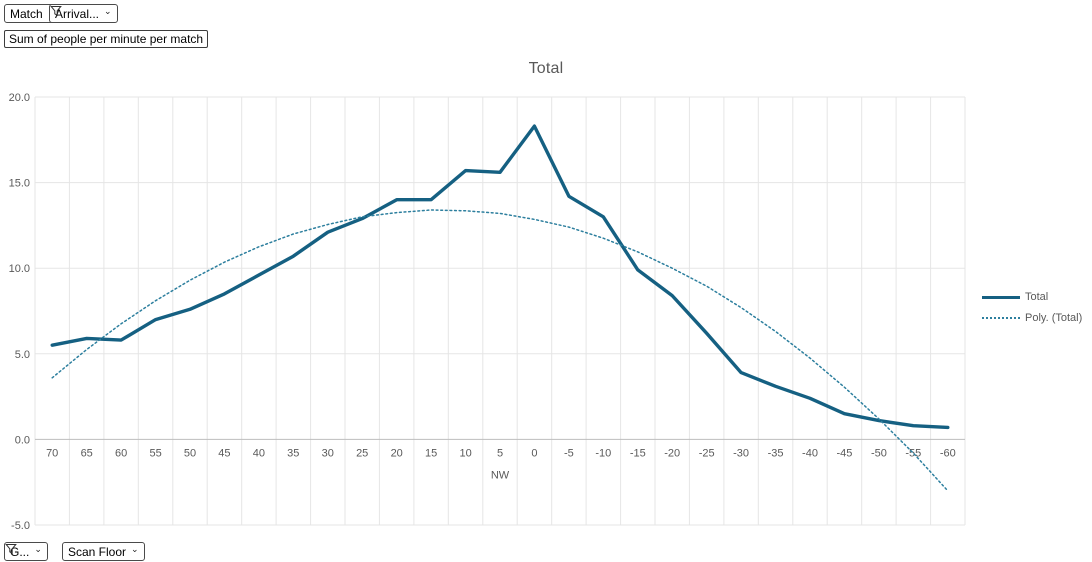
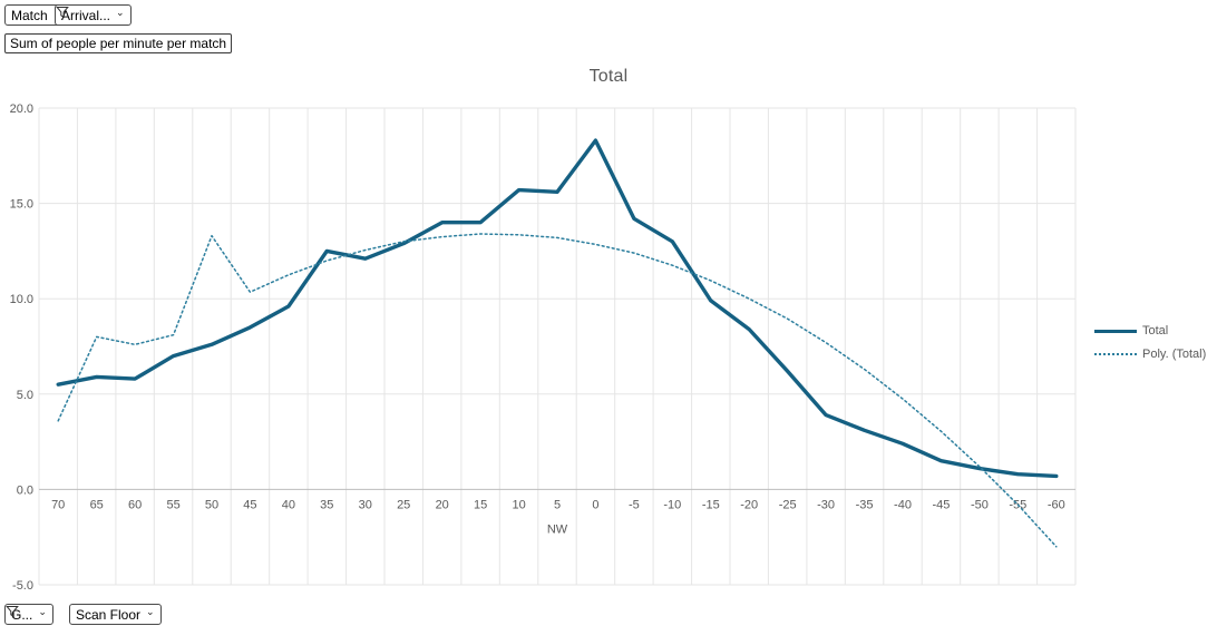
Poly. (Total)/65: 5.2 -> 8.0
Poly. (Total)/60: 6.8 -> 7.6
Poly. (Total)/50: 9.3 -> 13.3
Total/35: 10.7 -> 12.5
